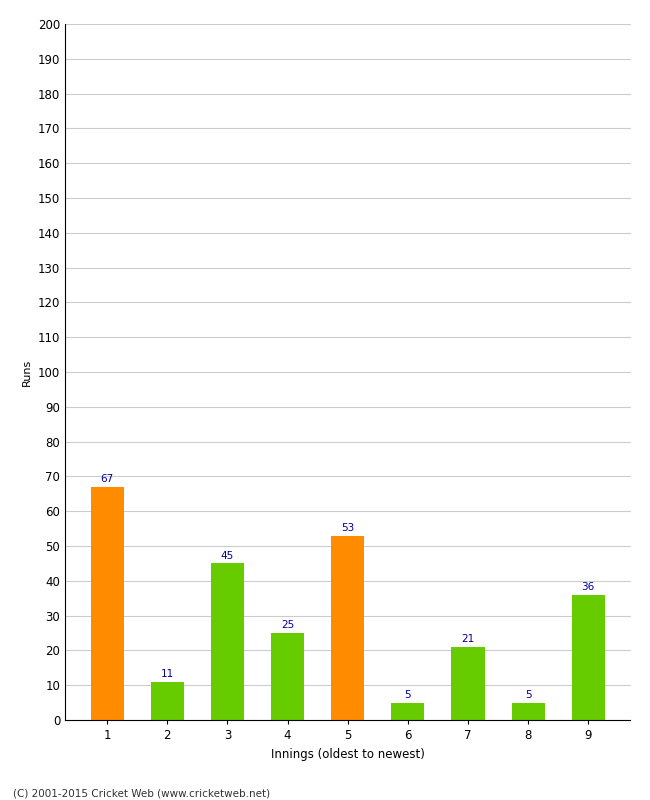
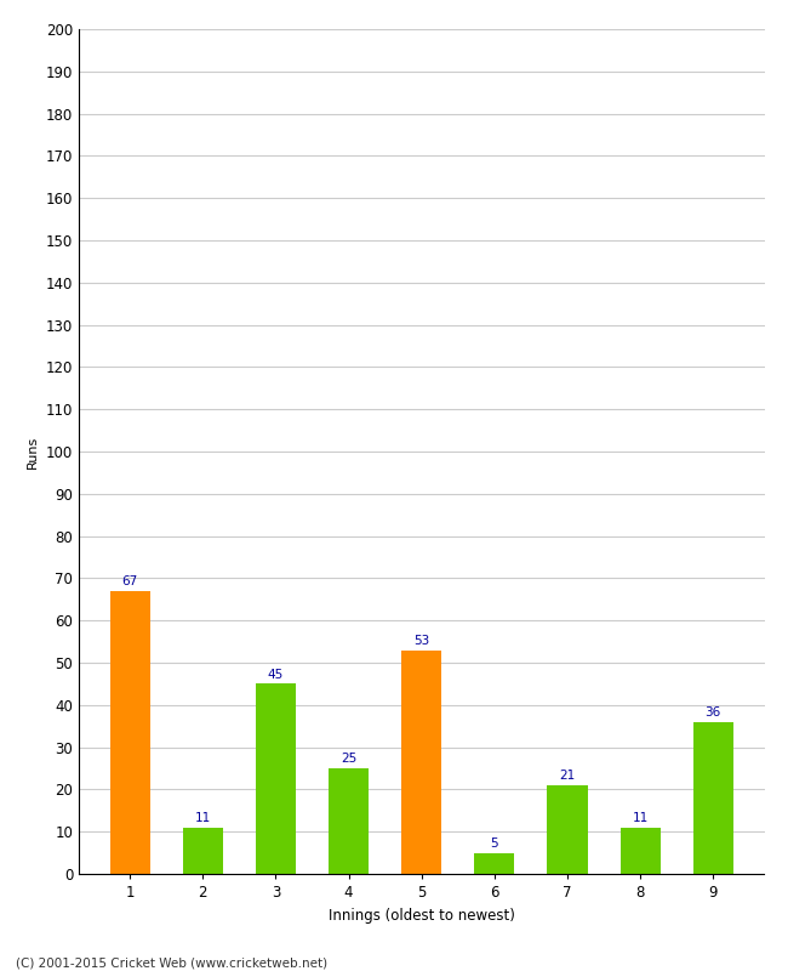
8: 5 -> 11
